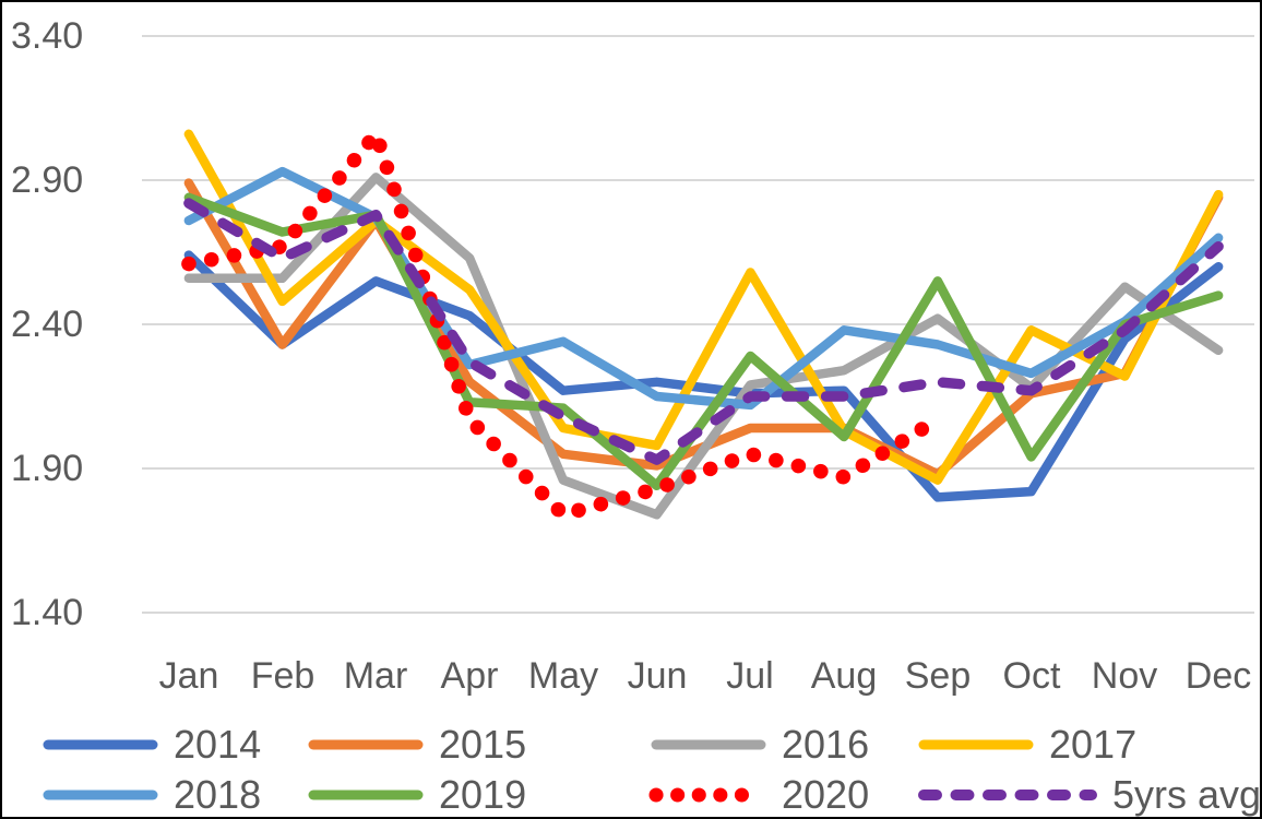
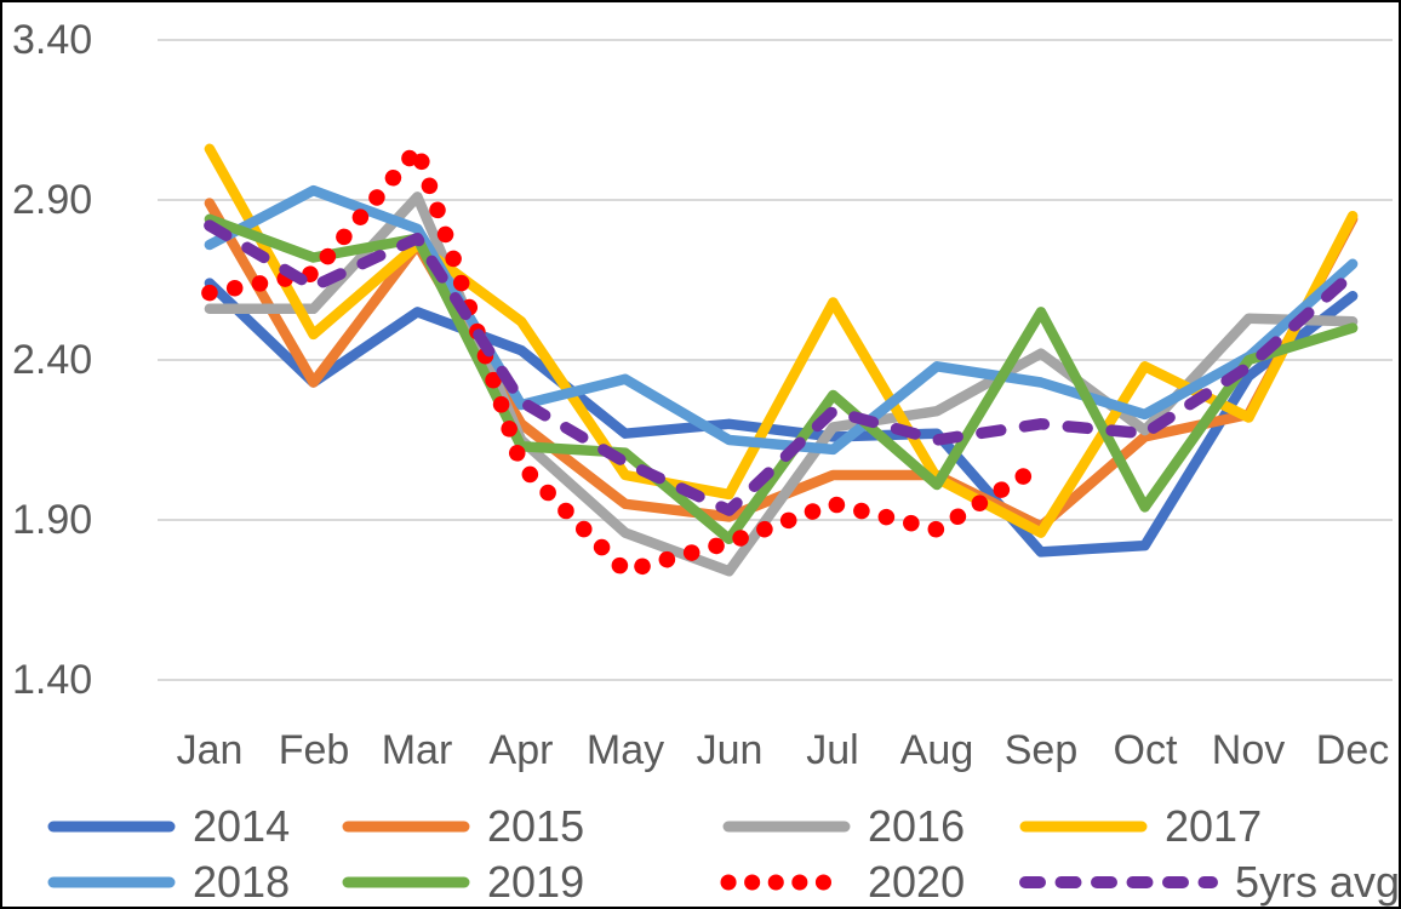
2018/Mar: 2.77 -> 2.81
2016/Apr: 2.63 -> 2.15
5yrs avg/Jul: 2.15 -> 2.24
2016/Dec: 2.31 -> 2.52
